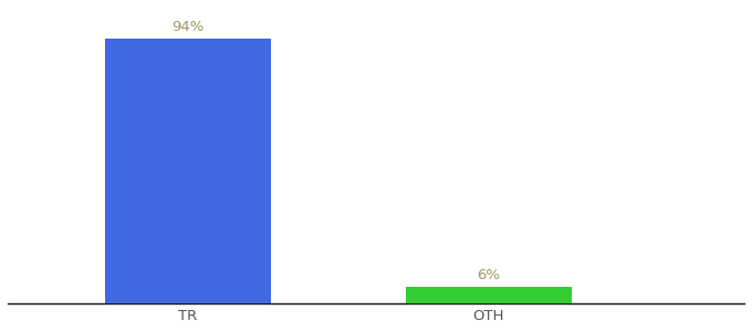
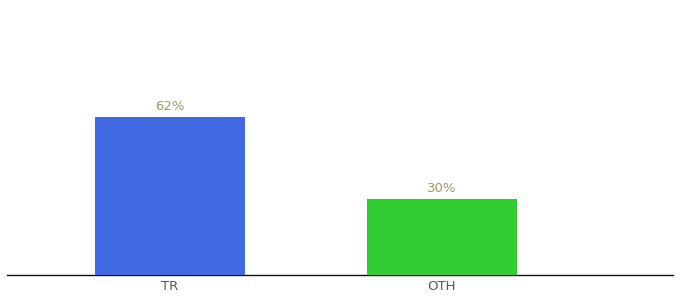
TR: 94% -> 62%
OTH: 6% -> 30%
